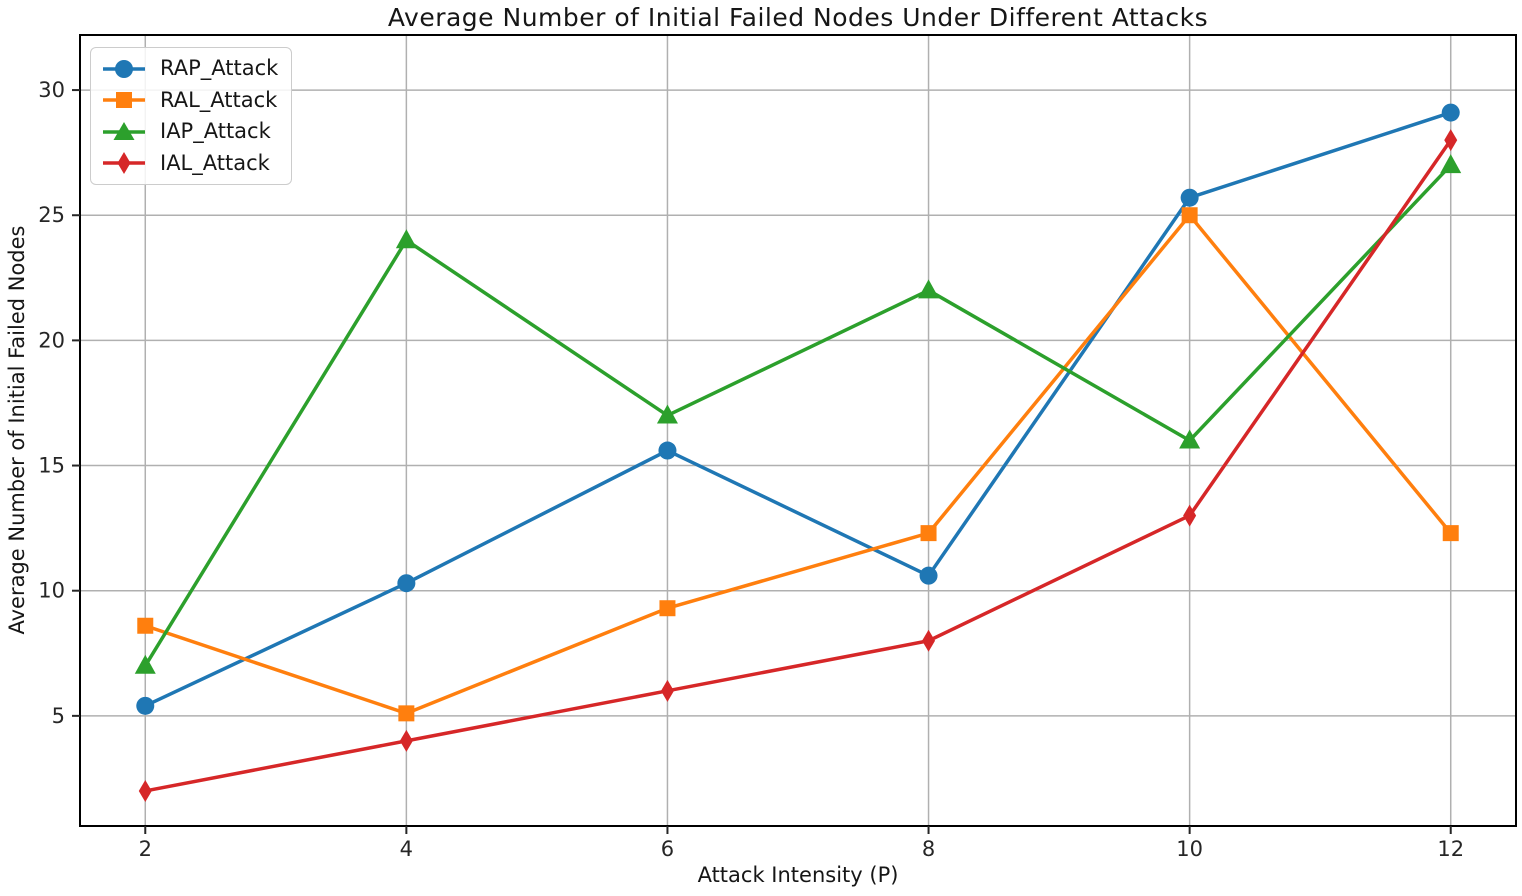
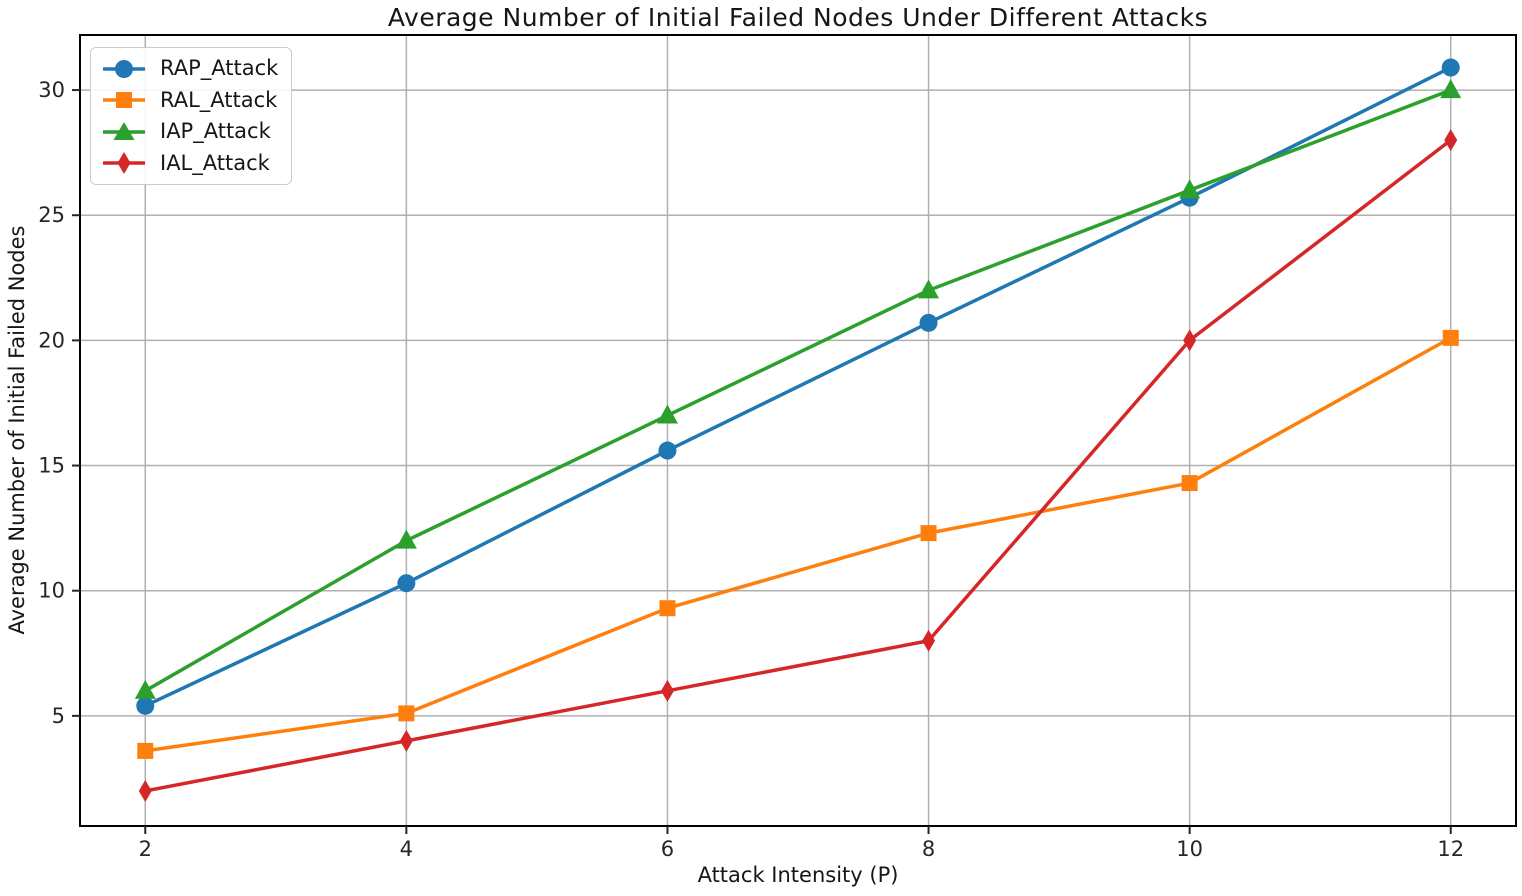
RAL_Attack/2: 8.6 -> 3.6
IAP_Attack/2: 7 -> 6
IAP_Attack/4: 24 -> 12
RAP_Attack/8: 10.6 -> 20.7
RAL_Attack/10: 25.0 -> 14.3
IAP_Attack/10: 16 -> 26
IAL_Attack/10: 13 -> 20
RAP_Attack/12: 29.1 -> 30.9
RAL_Attack/12: 12.3 -> 20.1
IAP_Attack/12: 27 -> 30
